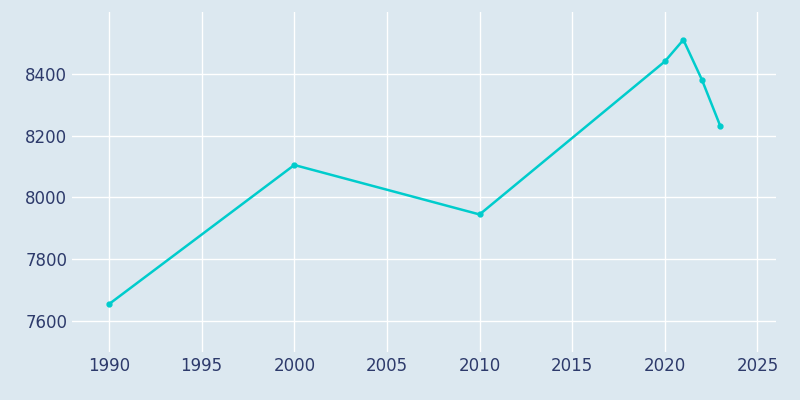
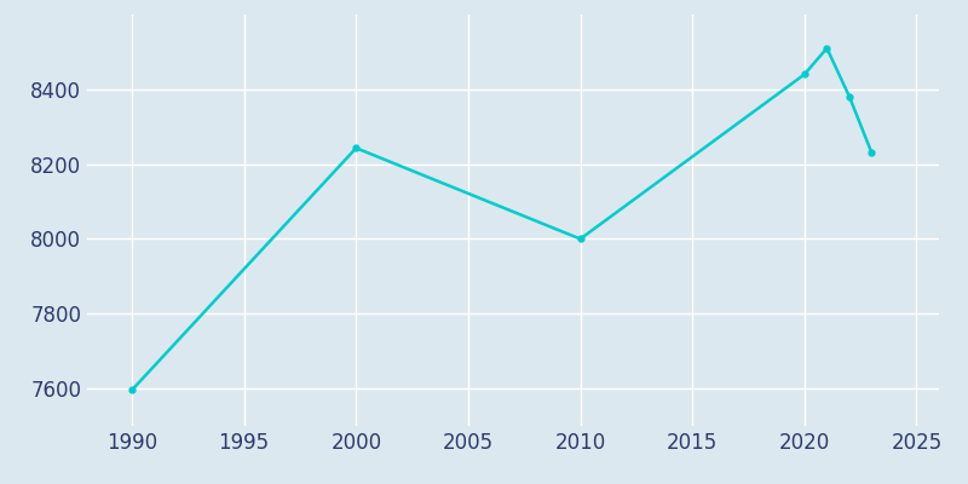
1990: 7655 -> 7596
2000: 8105 -> 8243
2010: 7945 -> 8000
